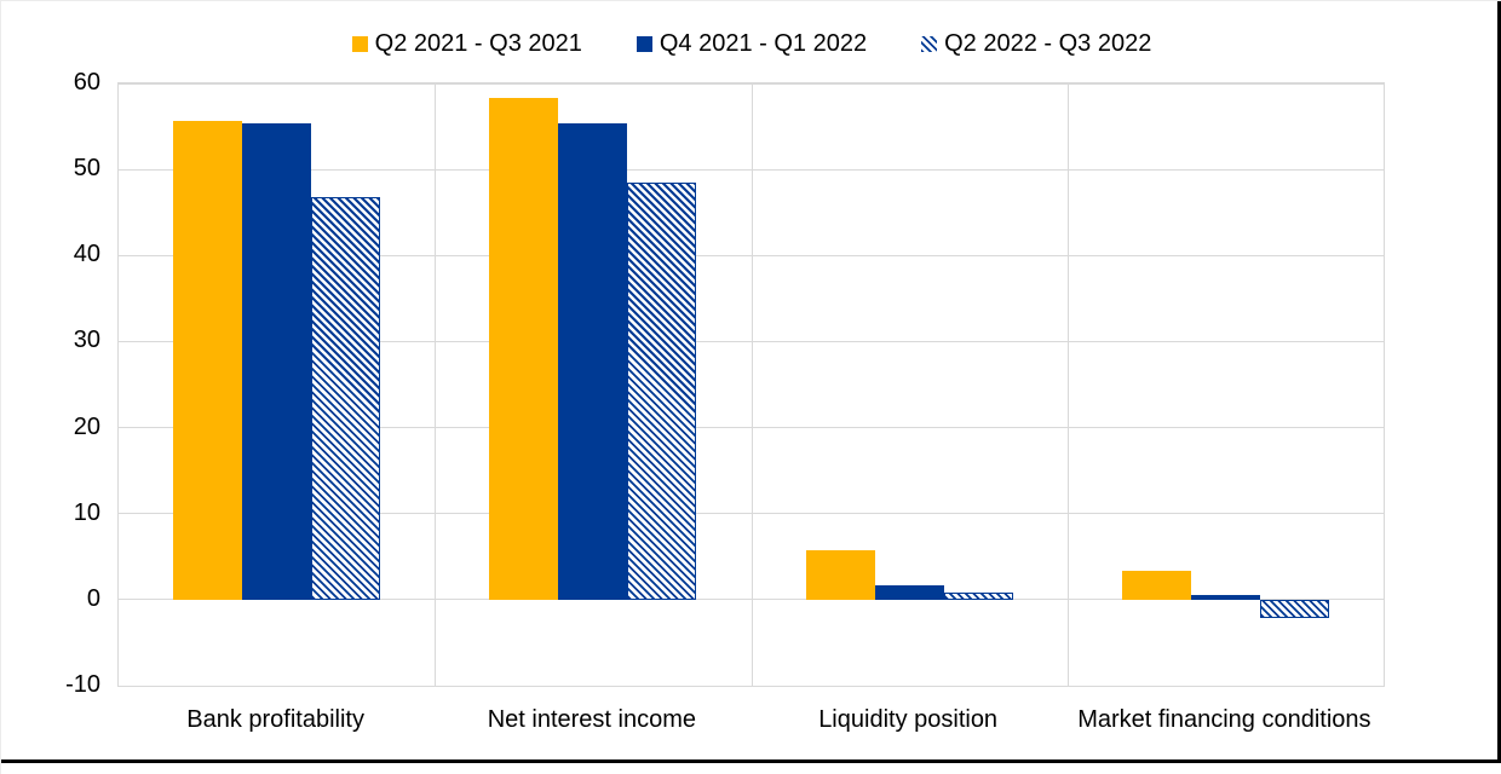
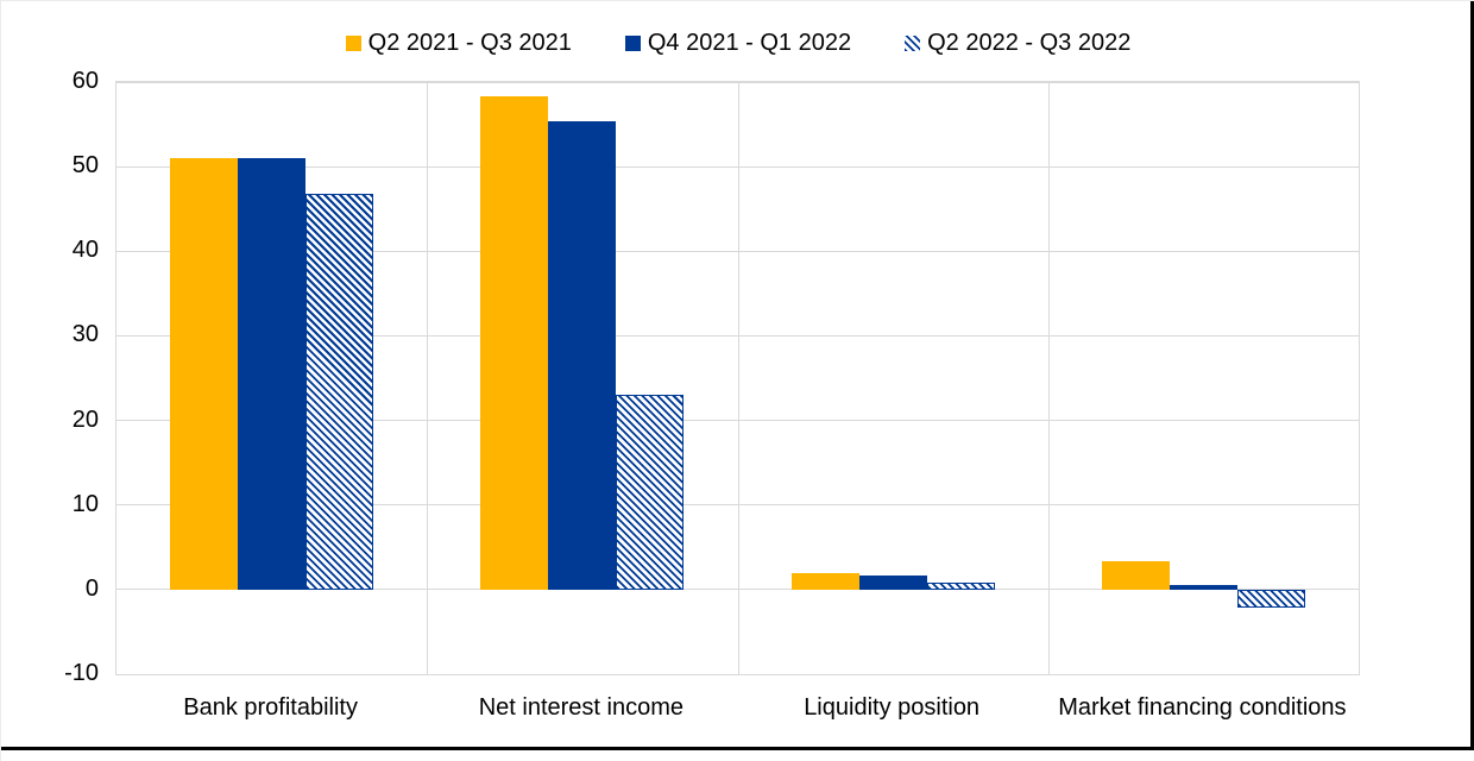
Q2 2021 - Q3 2021/Bank profitability: 56 -> 51
Q4 2021 - Q1 2022/Bank profitability: 55 -> 51
Q2 2022 - Q3 2022/Net interest income: 48 -> 23
Q2 2021 - Q3 2021/Liquidity position: 6 -> 2
